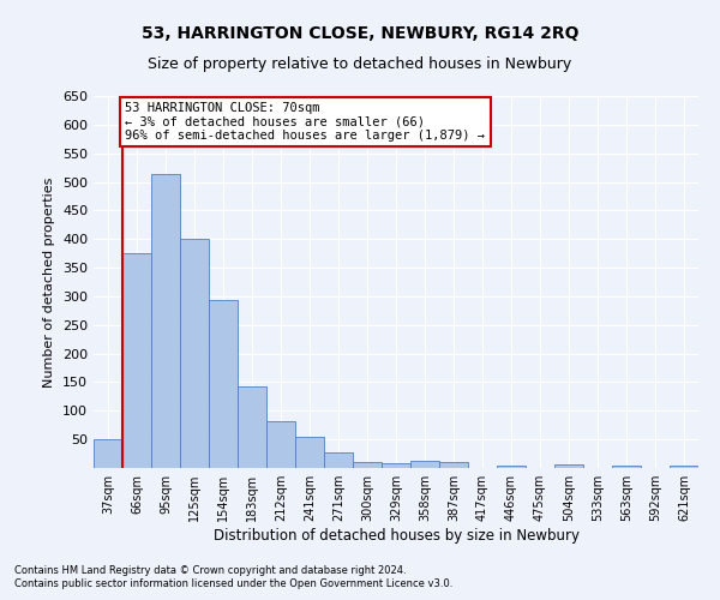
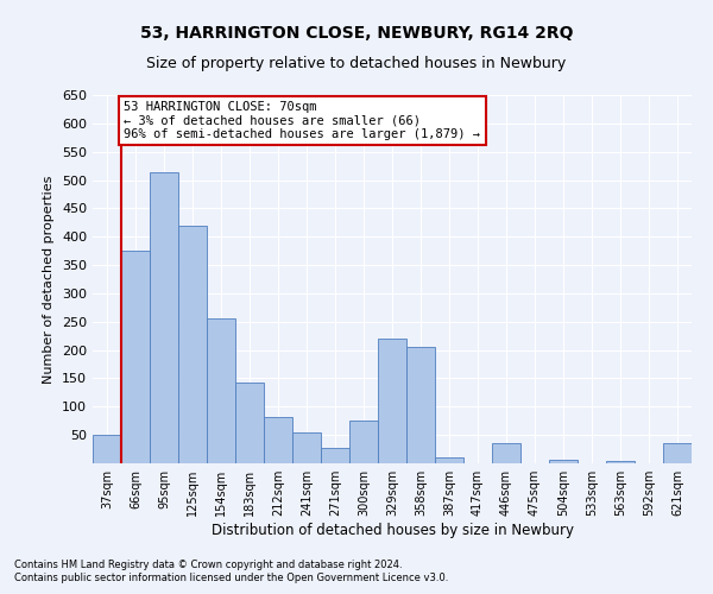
125sqm: 400 -> 420
154sqm: 293 -> 255
300sqm: 11 -> 75
329sqm: 9 -> 220
358sqm: 12 -> 205
446sqm: 5 -> 35
621sqm: 5 -> 35
